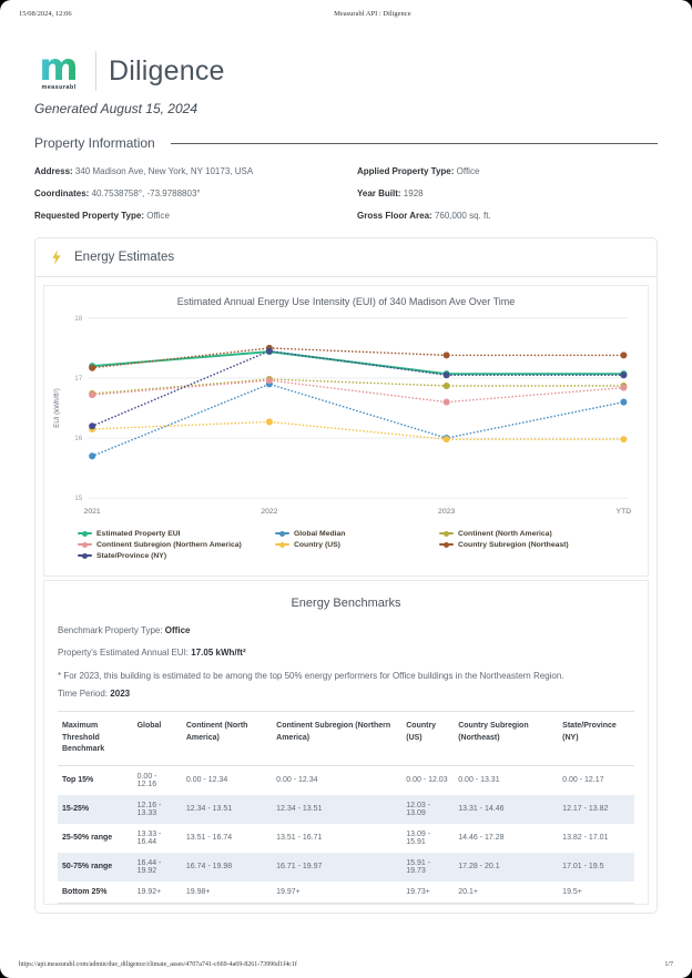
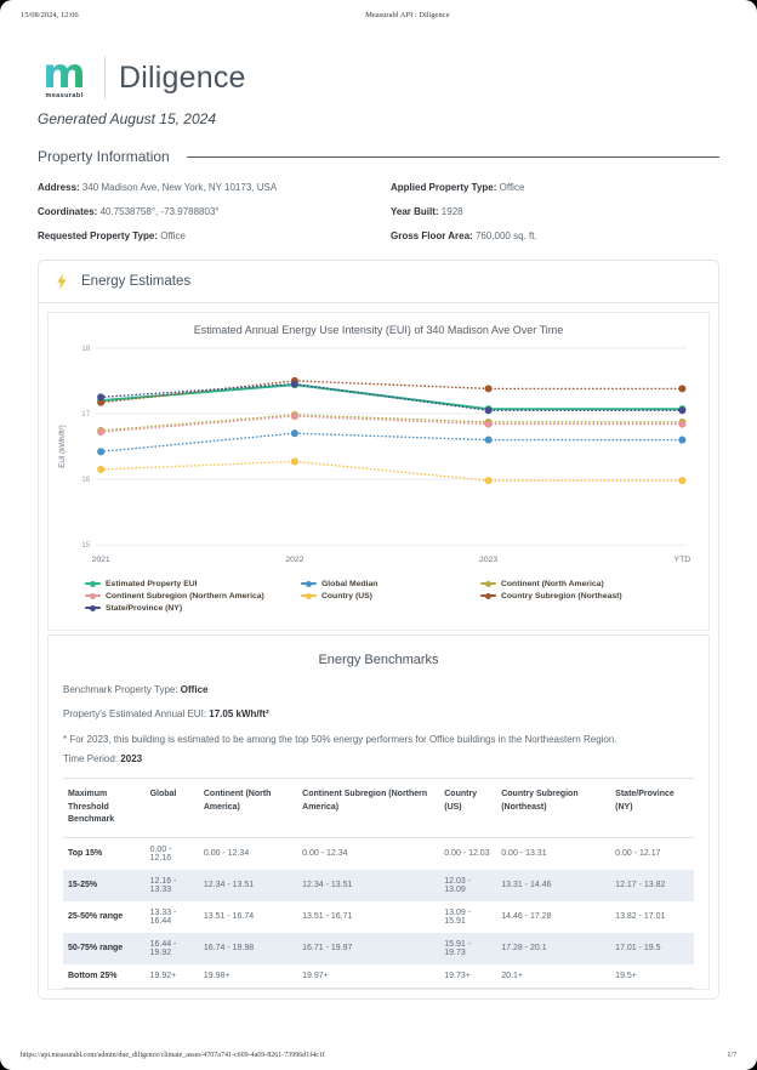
Global Median/2021: 15.7 -> 16.4
State/Province (NY)/2021: 16.2 -> 17.2
Global Median/2022: 16.9 -> 16.7
Global Median/2023: 16.0 -> 16.6
Continent Subregion (Northern America)/2023: 16.6 -> 16.8
